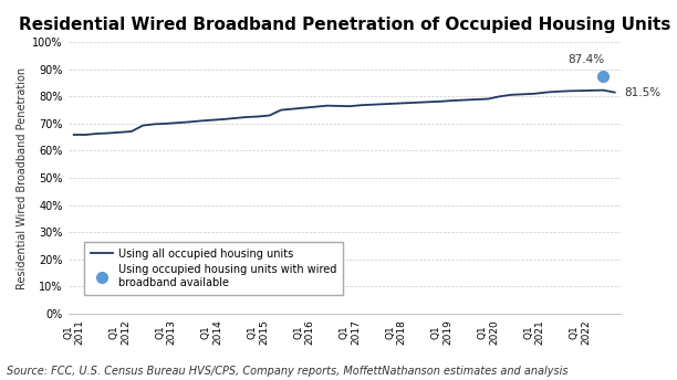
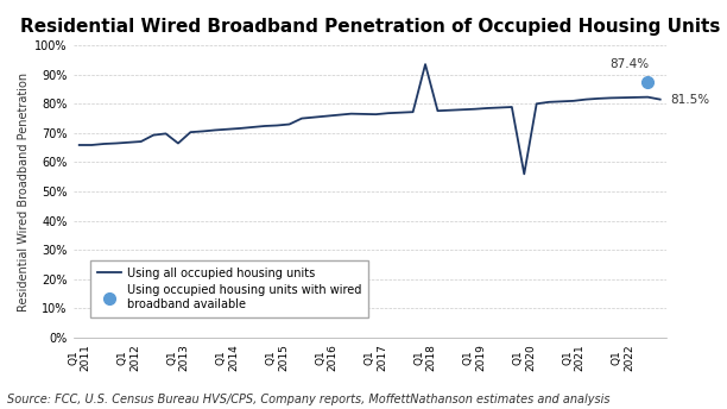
Q1 2013: 70.0% -> 66.5%
Q1 2018: 77.4% -> 93.5%
Q1 2020: 79.1% -> 56.0%
